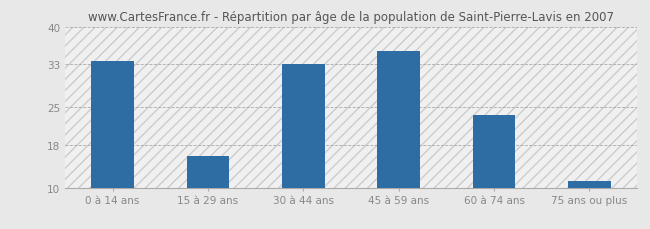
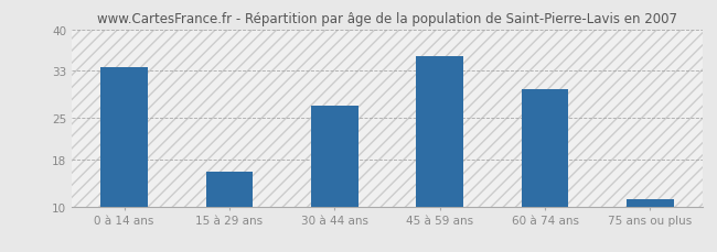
30 à 44 ans: 33.1 -> 27.0
60 à 74 ans: 23.5 -> 29.8
